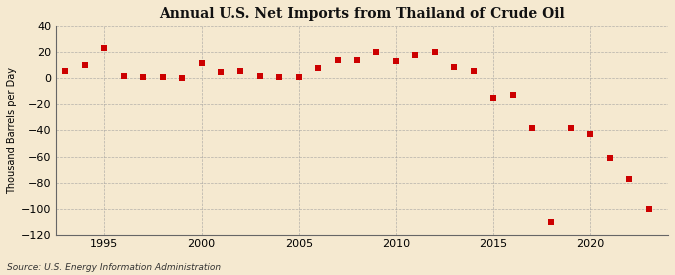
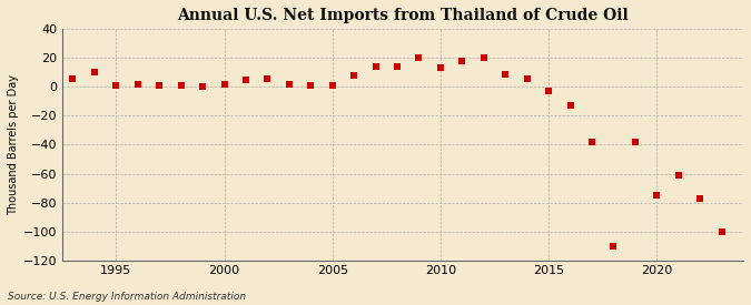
1995: 23 -> 1
2000: 12 -> 2
2015: -15 -> -3
2020: -43 -> -75
